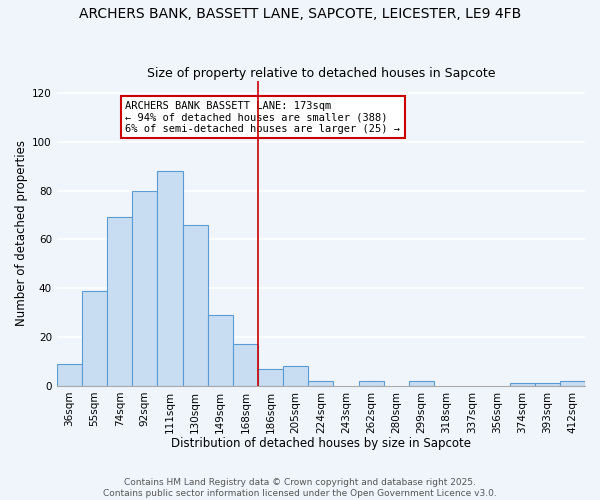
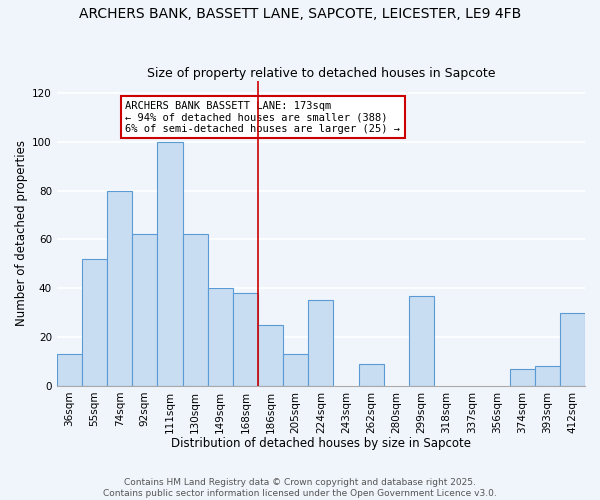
36sqm: 9 -> 13
55sqm: 39 -> 52
74sqm: 69 -> 80
92sqm: 80 -> 62
111sqm: 88 -> 100
130sqm: 66 -> 62
149sqm: 29 -> 40
168sqm: 17 -> 38
186sqm: 7 -> 25
205sqm: 8 -> 13
224sqm: 2 -> 35
262sqm: 2 -> 9
299sqm: 2 -> 37
374sqm: 1 -> 7
393sqm: 1 -> 8
412sqm: 2 -> 30
